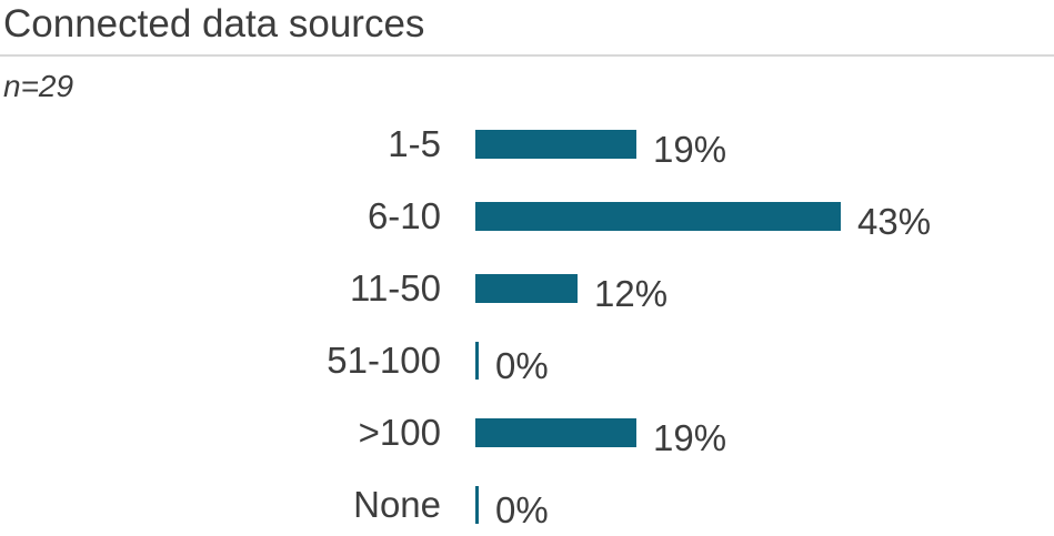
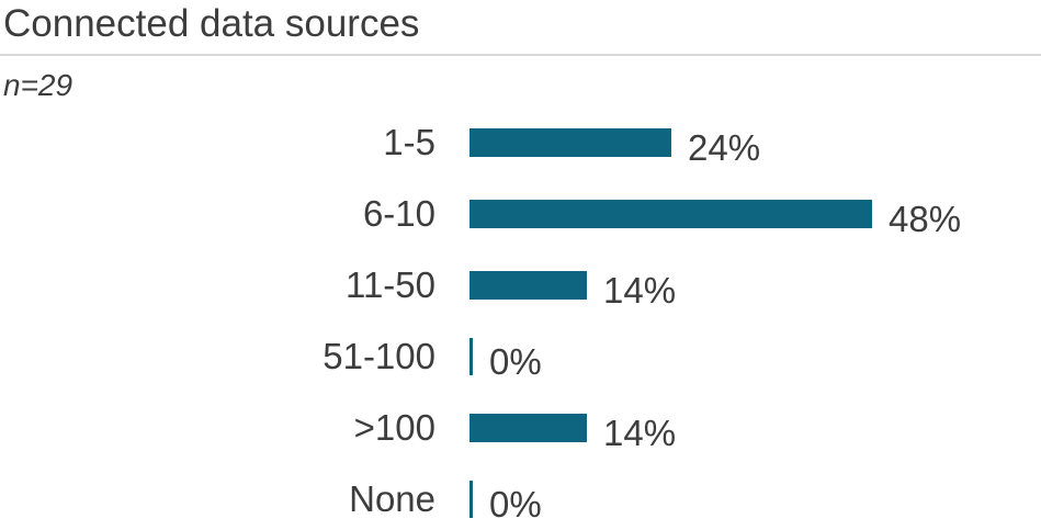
1-5: 19% -> 24%
6-10: 43% -> 48%
11-50: 12% -> 14%
>100: 19% -> 14%
